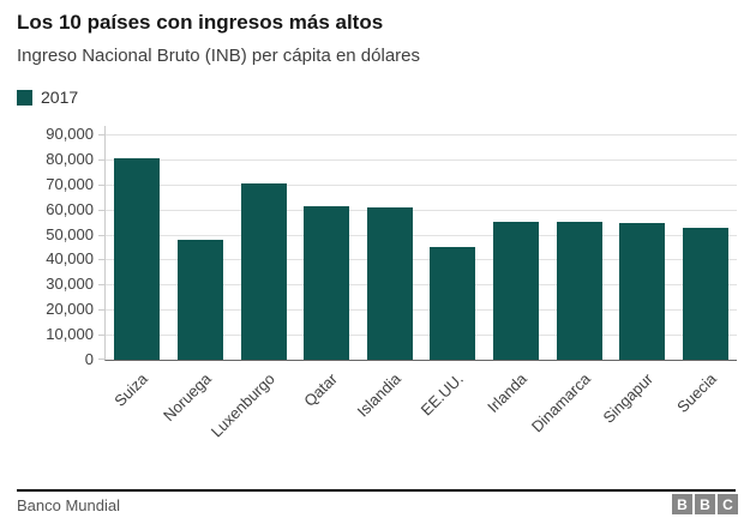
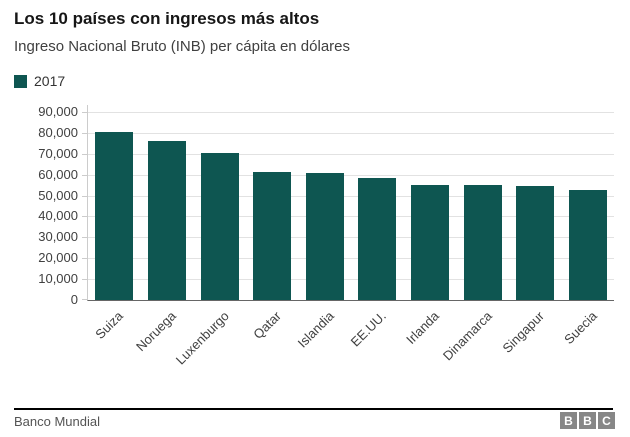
Noruega: 48000 -> 76000
EE.UU.: 45000 -> 58000
